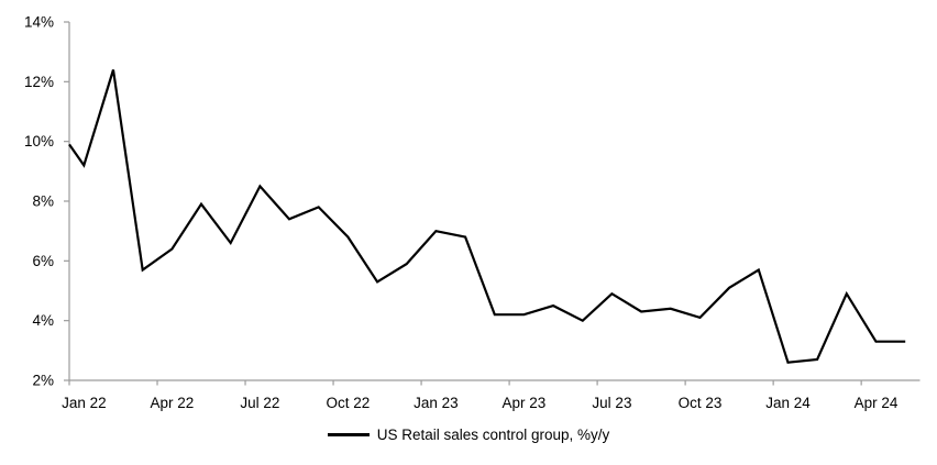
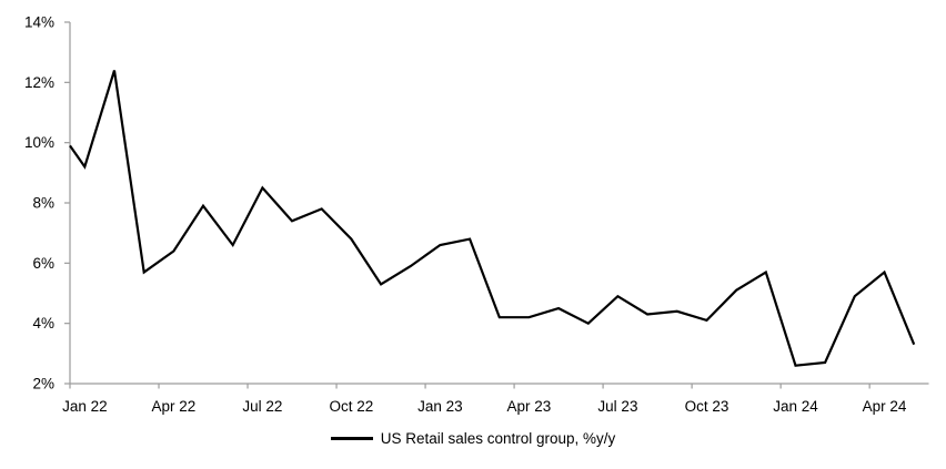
Jan 23: 7.0% -> 6.6%
Apr 24: 3.3% -> 5.7%
